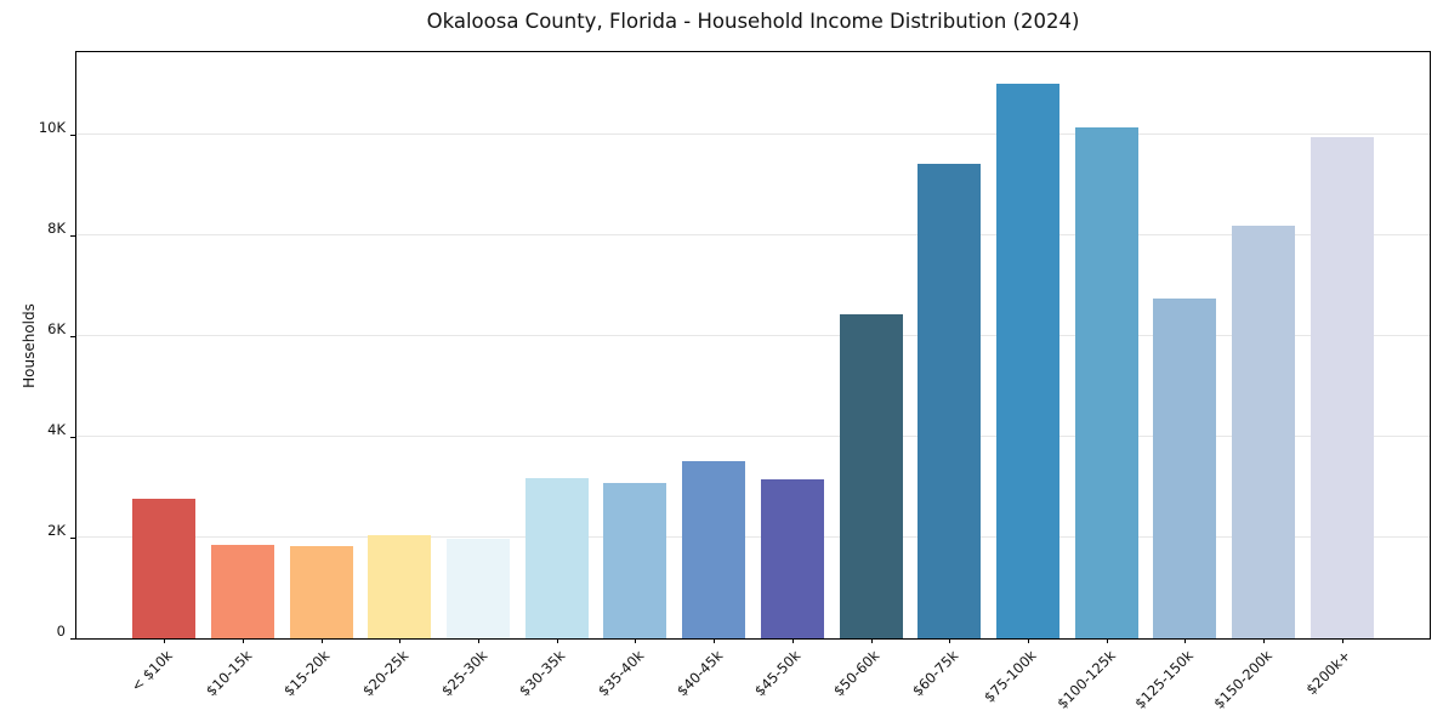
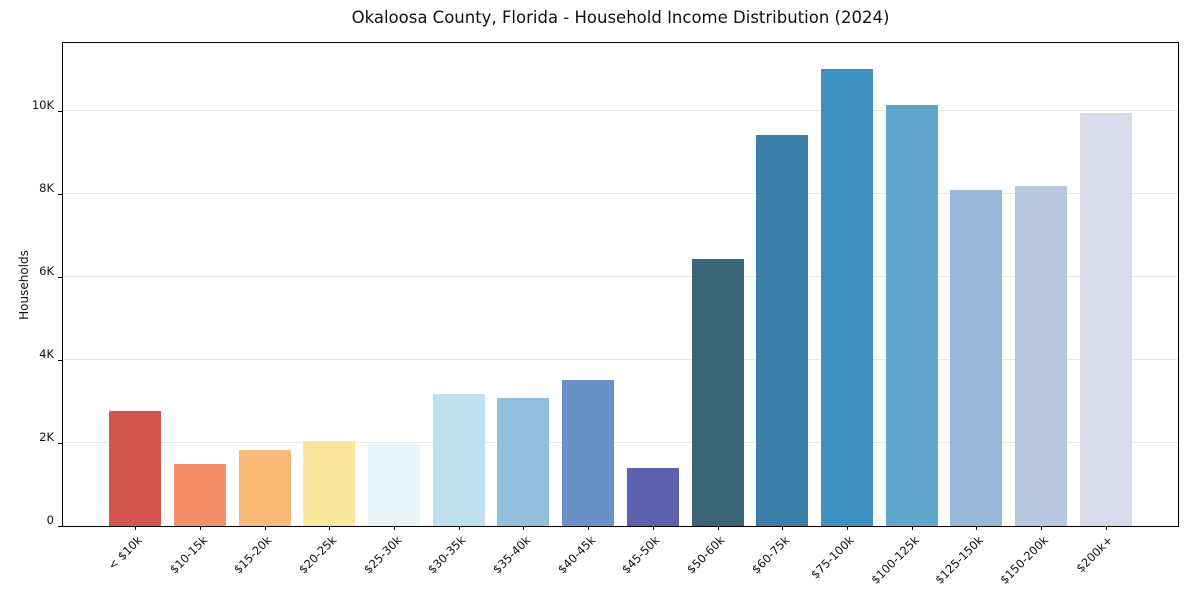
$10-15k: 1.9K -> 1.5K
$45-50k: 3.2K -> 1.4K
$125-150k: 6.8K -> 8.1K
